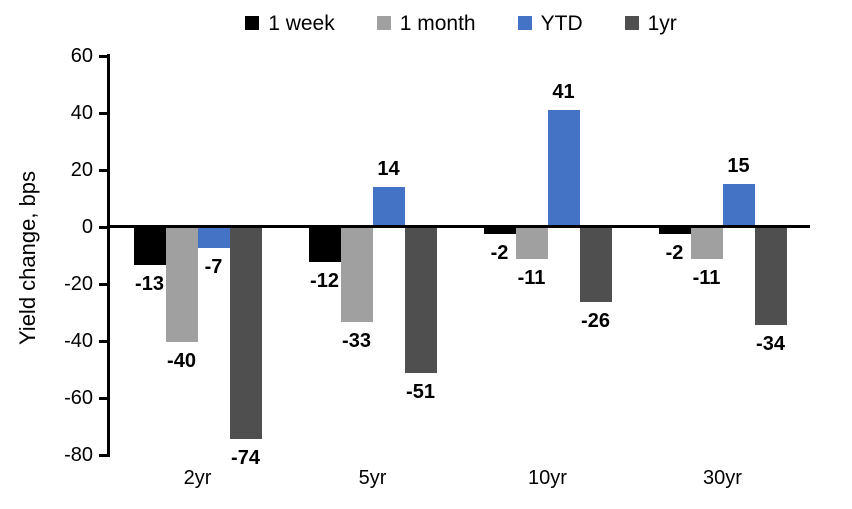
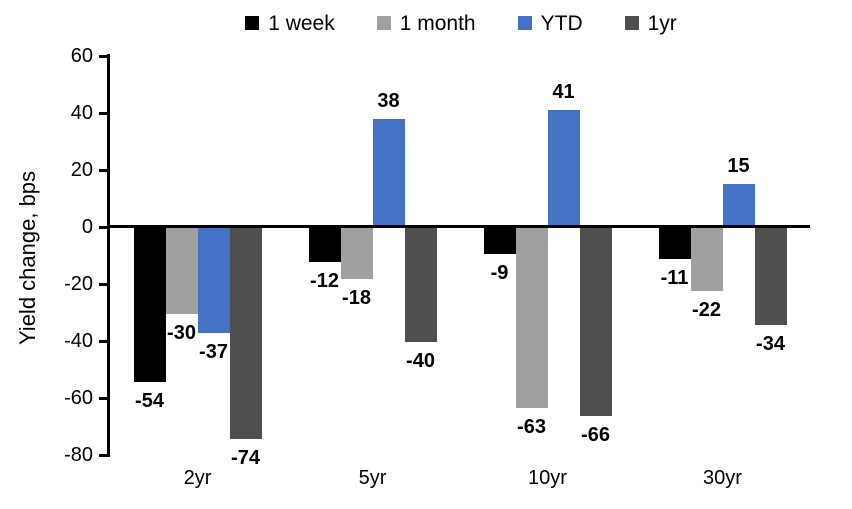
1 week/2yr: -13 -> -54
1 month/2yr: -40 -> -30
YTD/2yr: -7 -> -37
1 month/5yr: -33 -> -18
YTD/5yr: 14 -> 38
1yr/5yr: -51 -> -40
1 week/10yr: -2 -> -9
1 month/10yr: -11 -> -63
1yr/10yr: -26 -> -66
1 week/30yr: -2 -> -11
1 month/30yr: -11 -> -22
